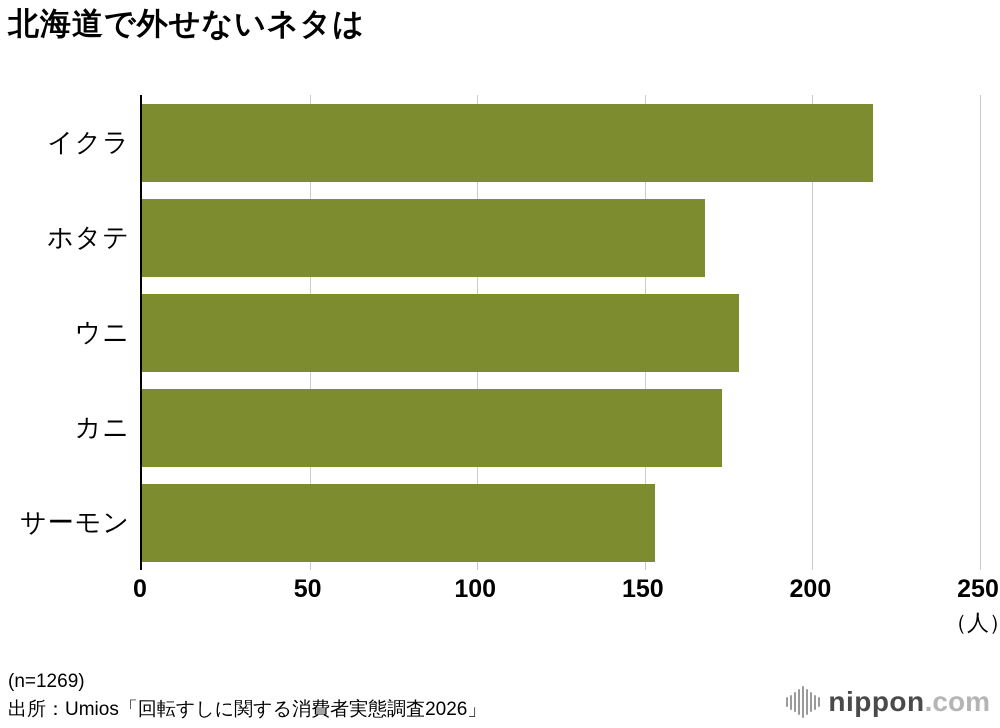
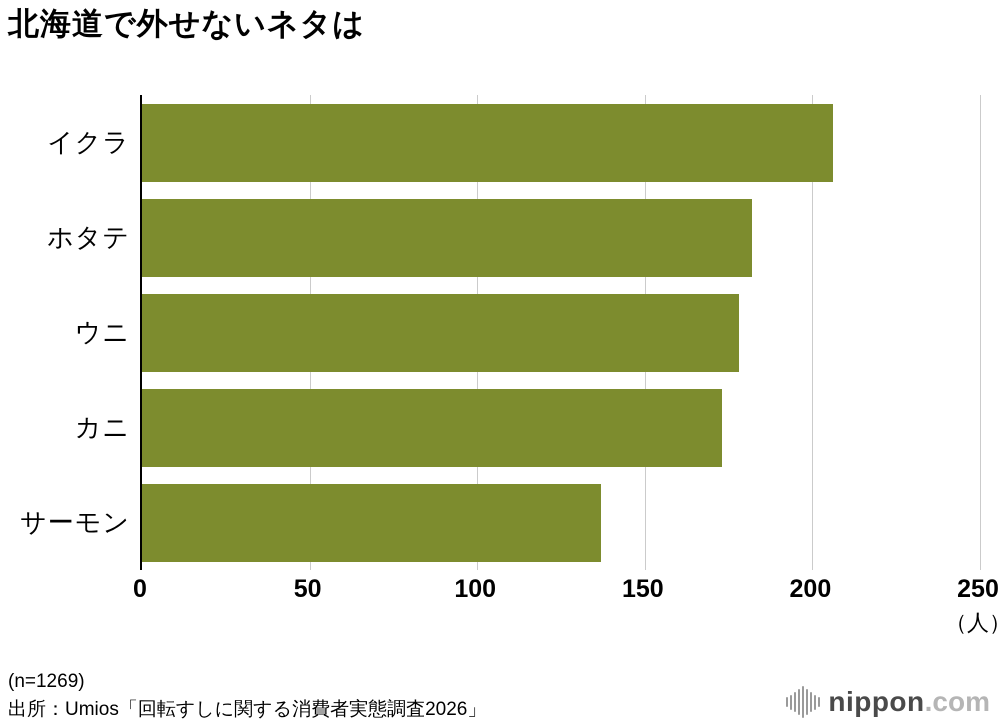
イクラ: 218 -> 206
ホタテ: 168 -> 182
サーモン: 153 -> 137
